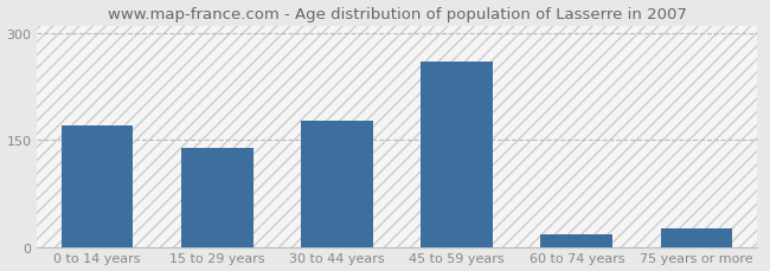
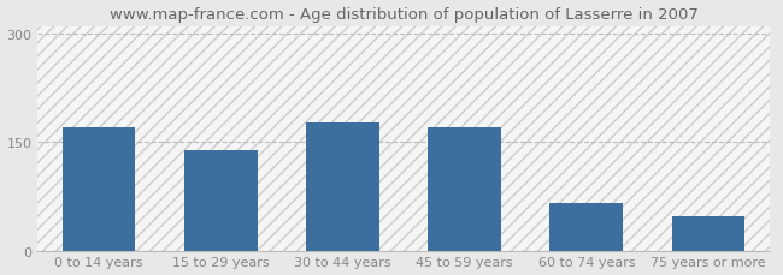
45 to 59 years: 260 -> 170
60 to 74 years: 18 -> 65
75 years or more: 26 -> 48
